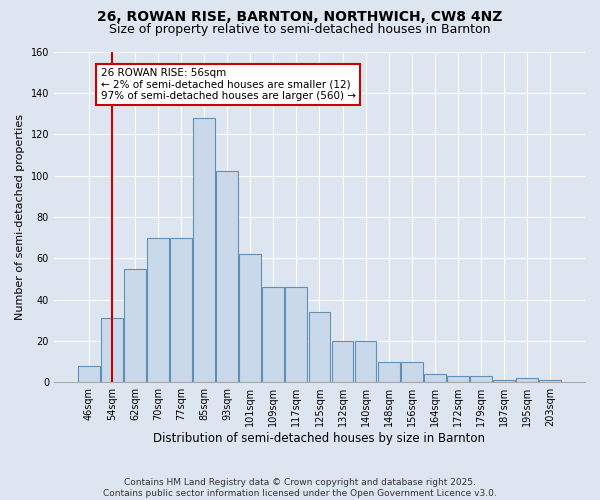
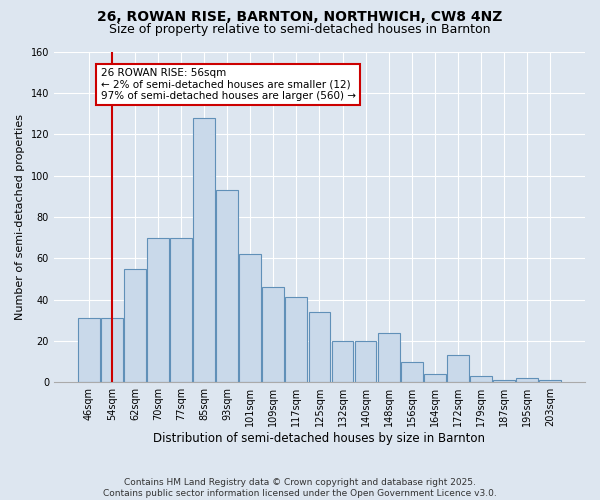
46sqm: 8 -> 31
93sqm: 102 -> 93
117sqm: 46 -> 41
148sqm: 10 -> 24
172sqm: 3 -> 13
